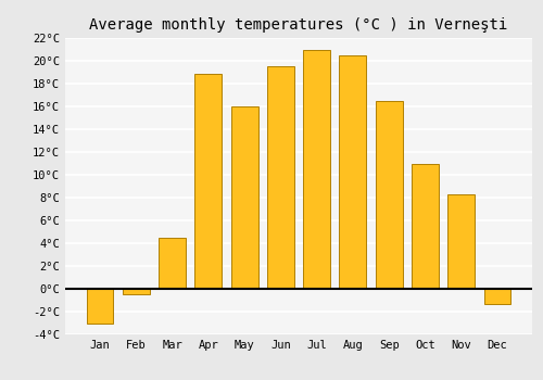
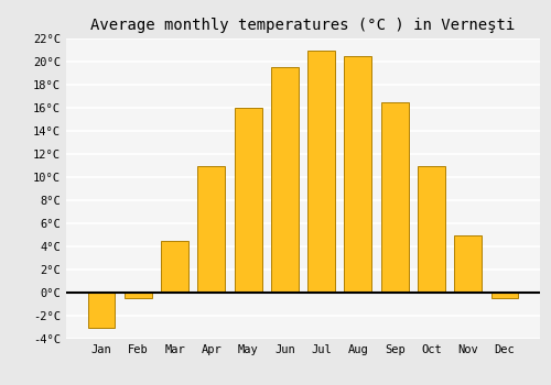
Apr: 18.9°C -> 11.0°C
Nov: 8.3°C -> 5.0°C
Dec: -1.3°C -> -0.5°C
